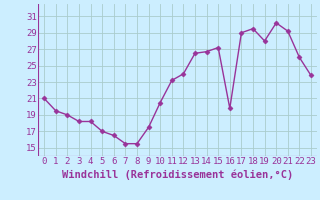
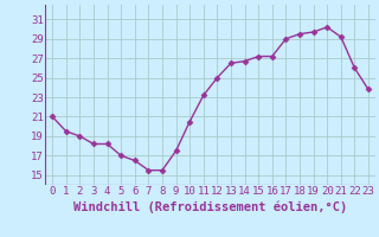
12: 24.0 -> 25.0
16: 19.8 -> 27.2
19: 28.0 -> 29.7
